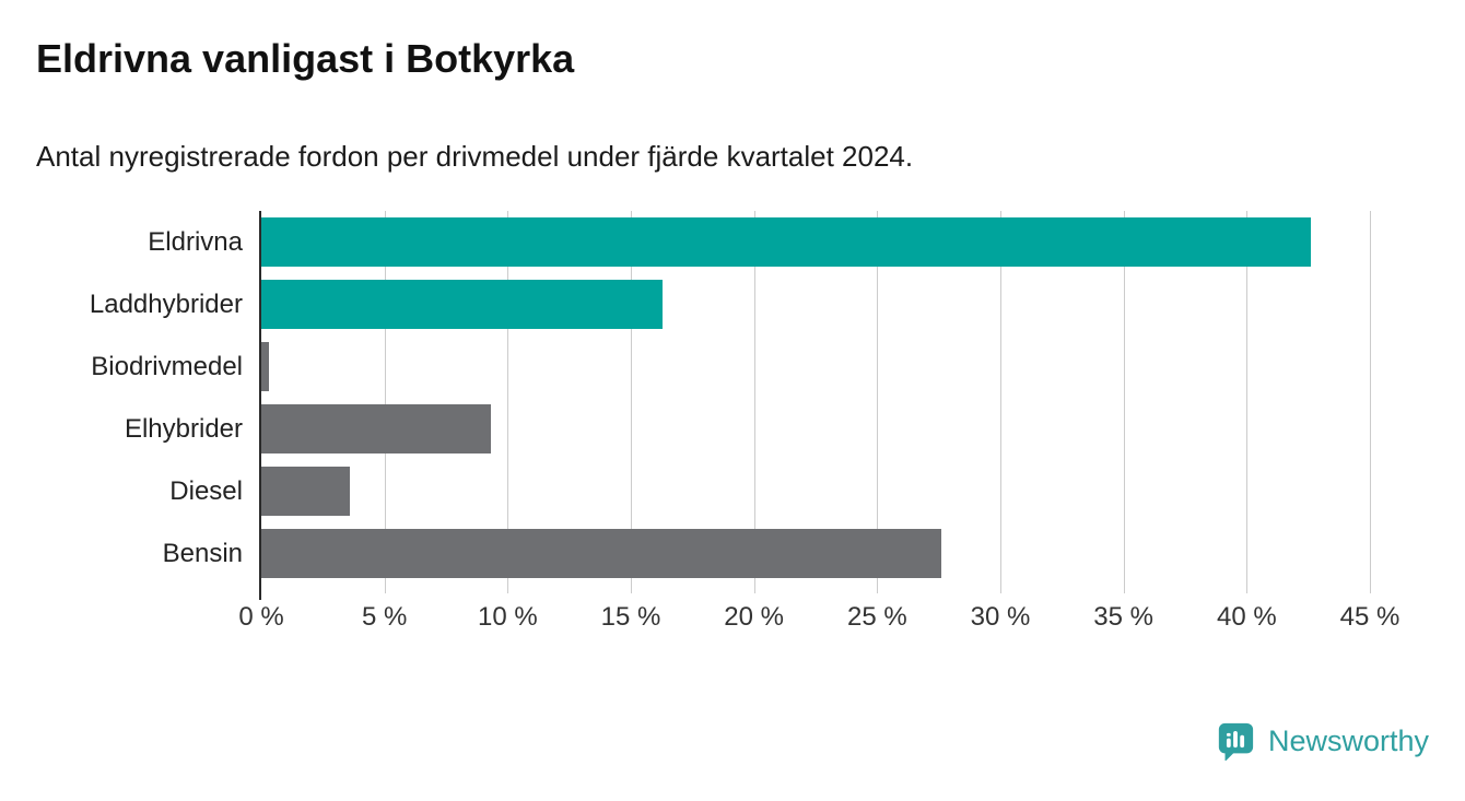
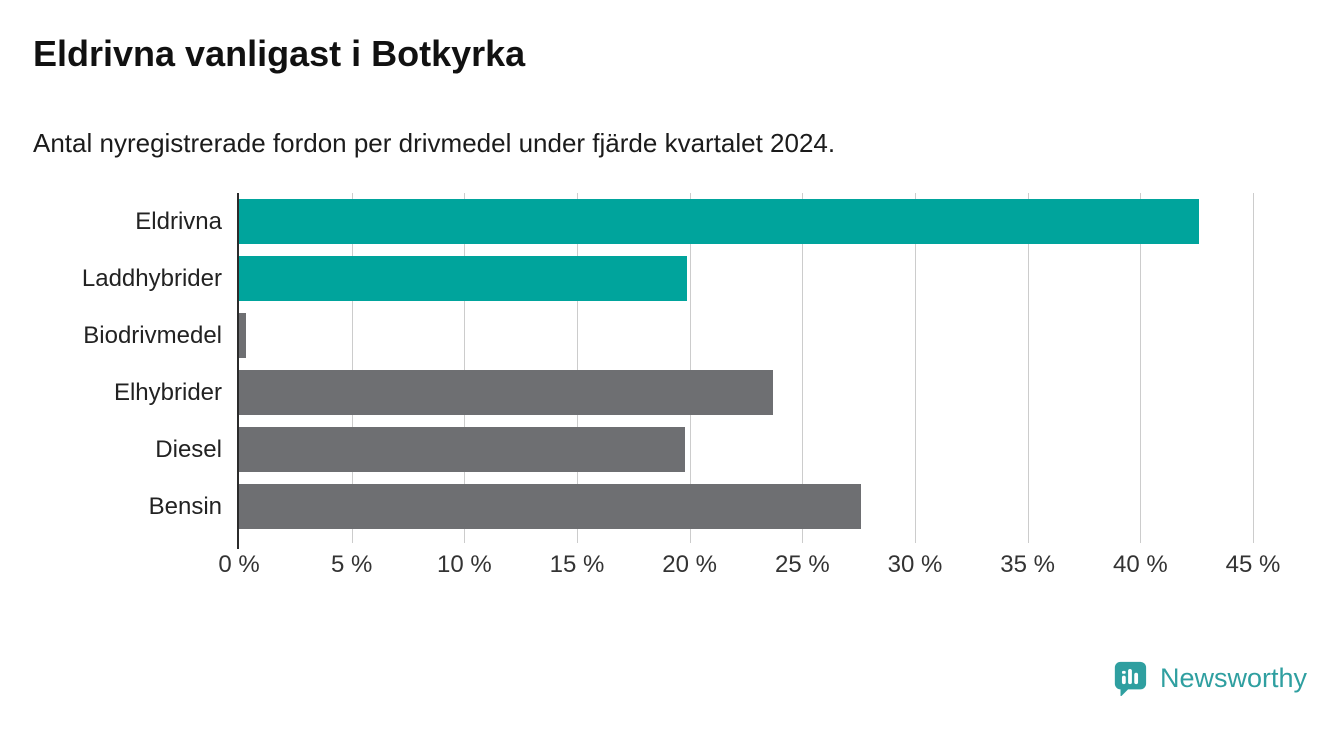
Laddhybrider: 16.3% -> 19.9%
Elhybrider: 9.3% -> 23.7%
Diesel: 3.6% -> 19.8%
